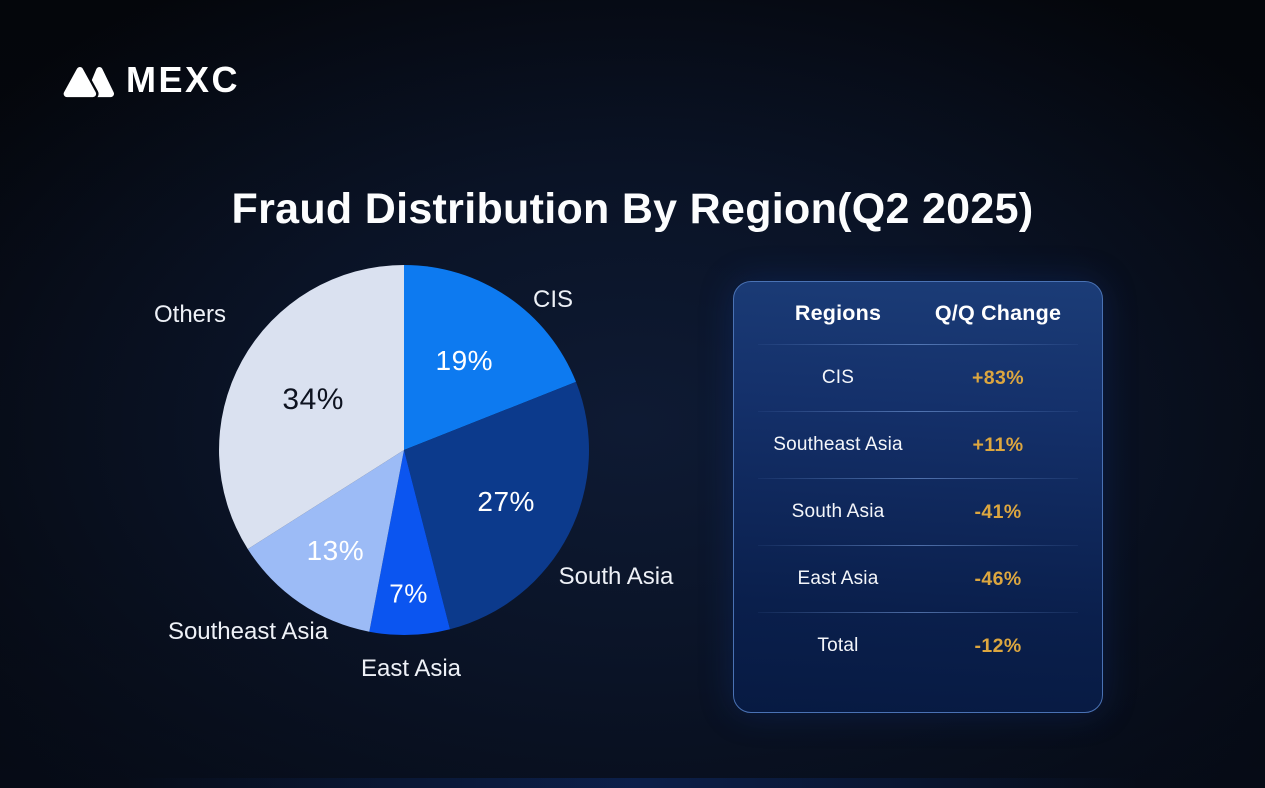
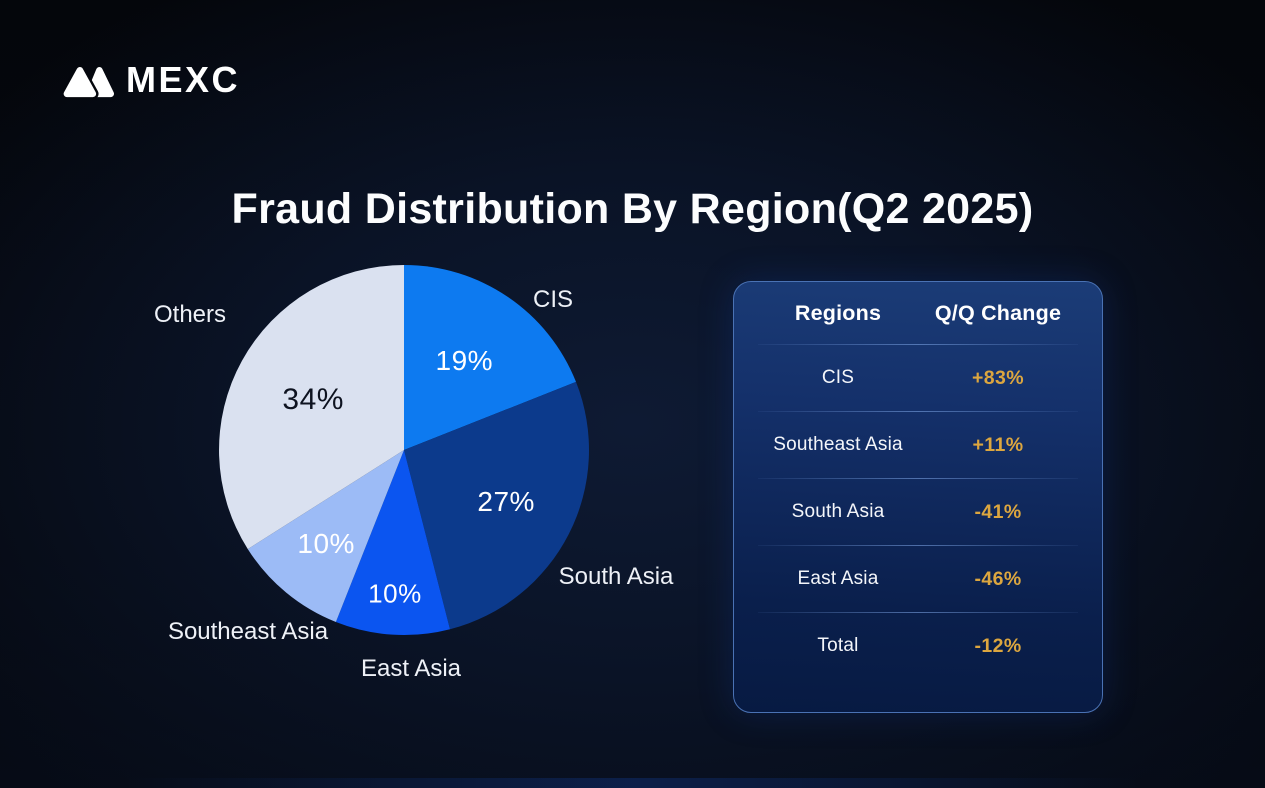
East Asia: 7% -> 10%
Southeast Asia: 13% -> 10%
